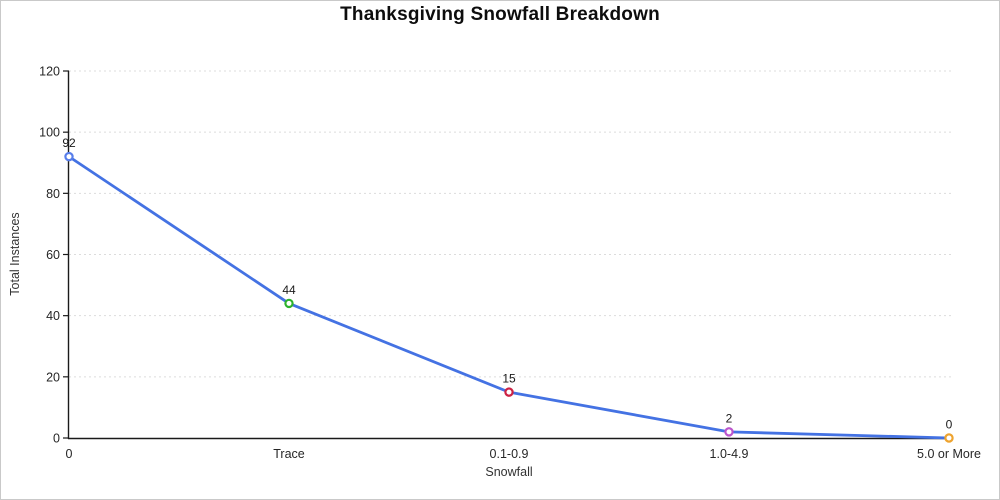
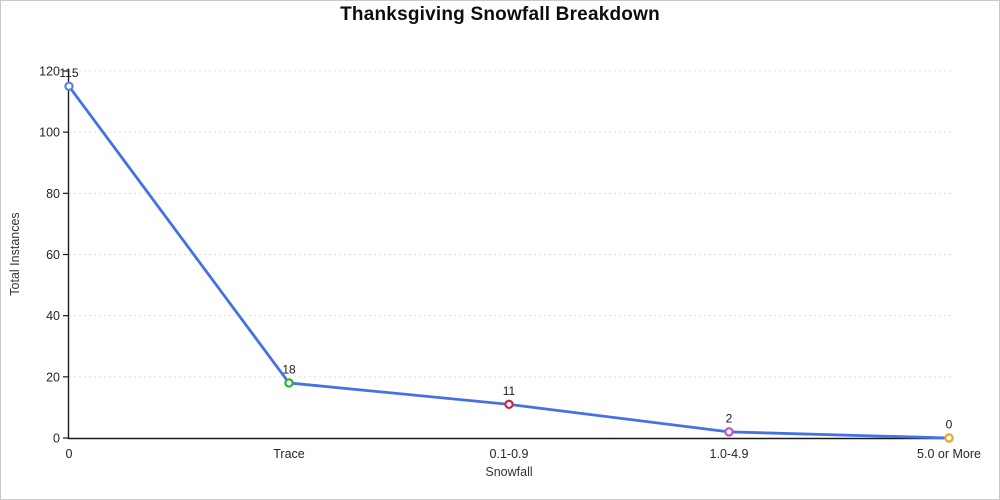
0: 92 -> 115
Trace: 44 -> 18
0.1-0.9: 15 -> 11
